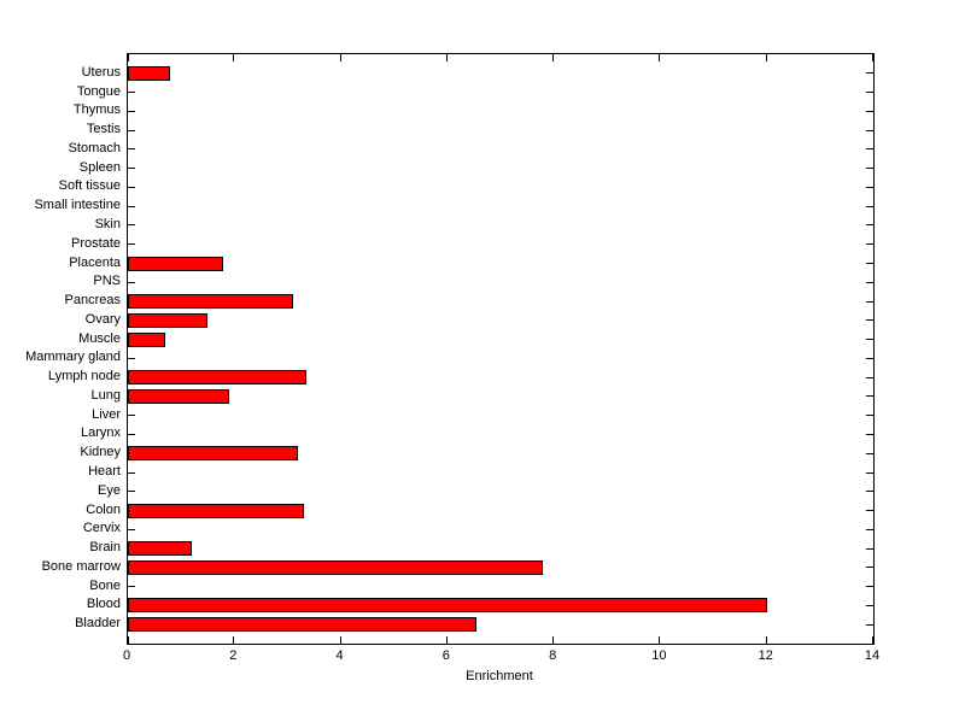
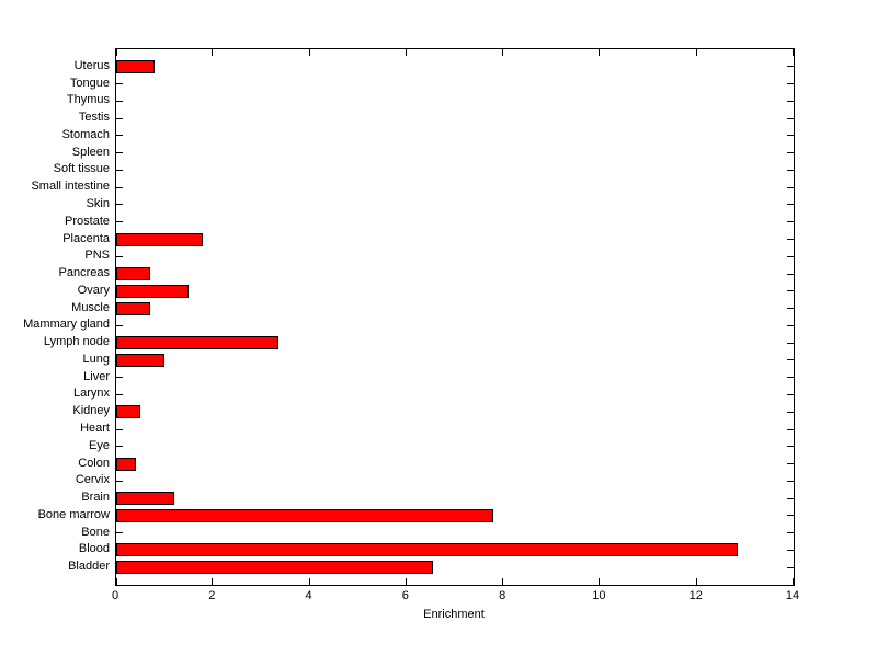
Pancreas: 3.1 -> 0.7
Lung: 1.9 -> 1.0
Kidney: 3.2 -> 0.5
Colon: 3.3 -> 0.4
Blood: 12.0 -> 12.8
